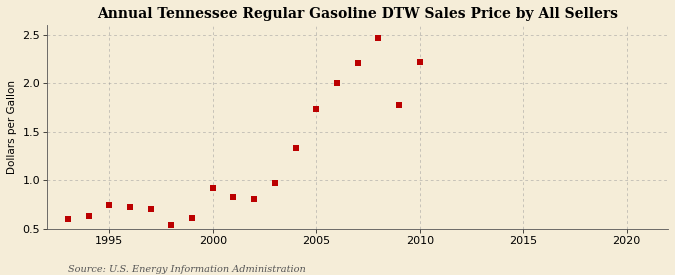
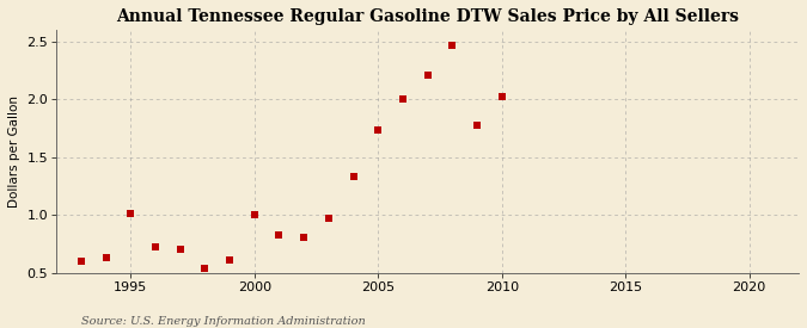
1995: 0.75 -> 1.02
2000: 0.92 -> 1.00
2010: 2.22 -> 2.02
